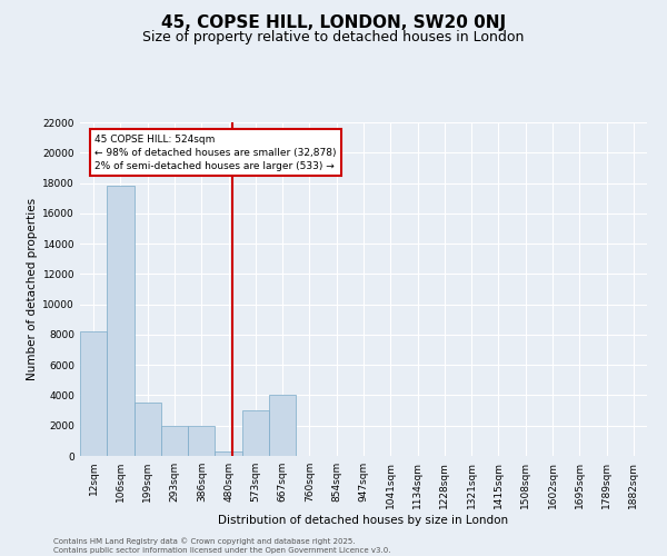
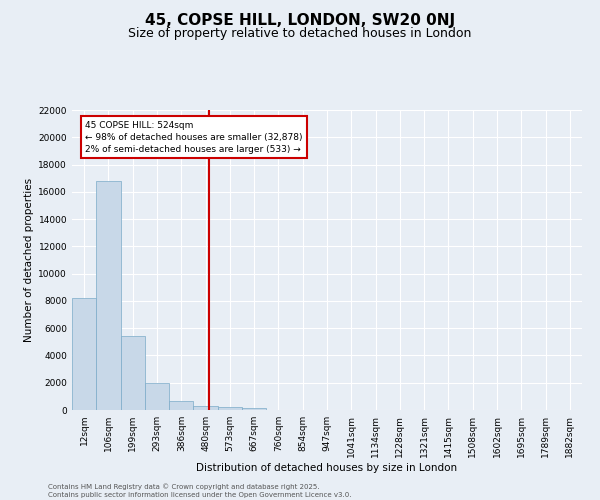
106sqm: 17800 -> 16800
199sqm: 3500 -> 5400
386sqm: 2000 -> 600
573sqm: 3000 -> 200
667sqm: 4000 -> 100
